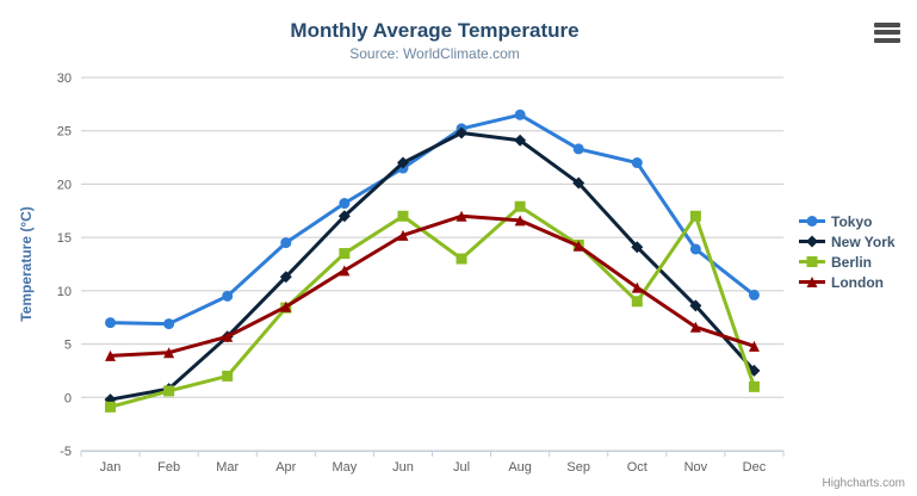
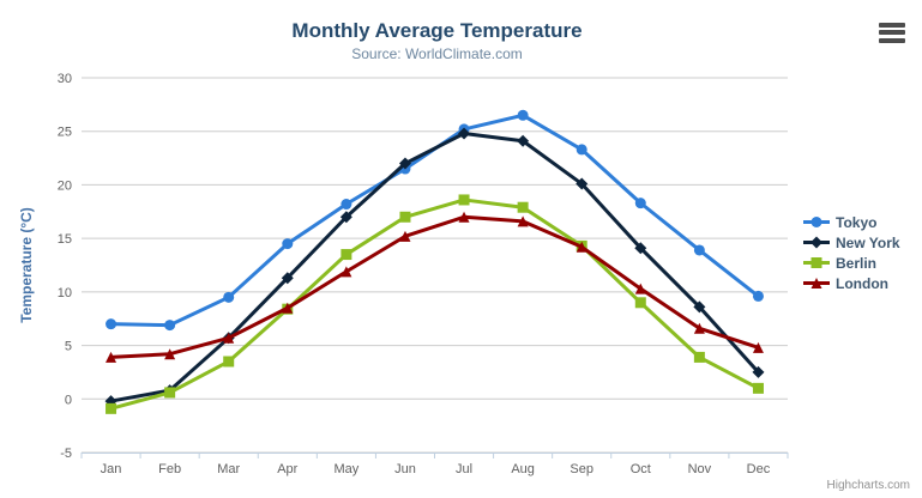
Berlin/Mar: 2 -> 4
Berlin/Jul: 13 -> 19
Tokyo/Oct: 22 -> 18
Berlin/Nov: 17 -> 4
